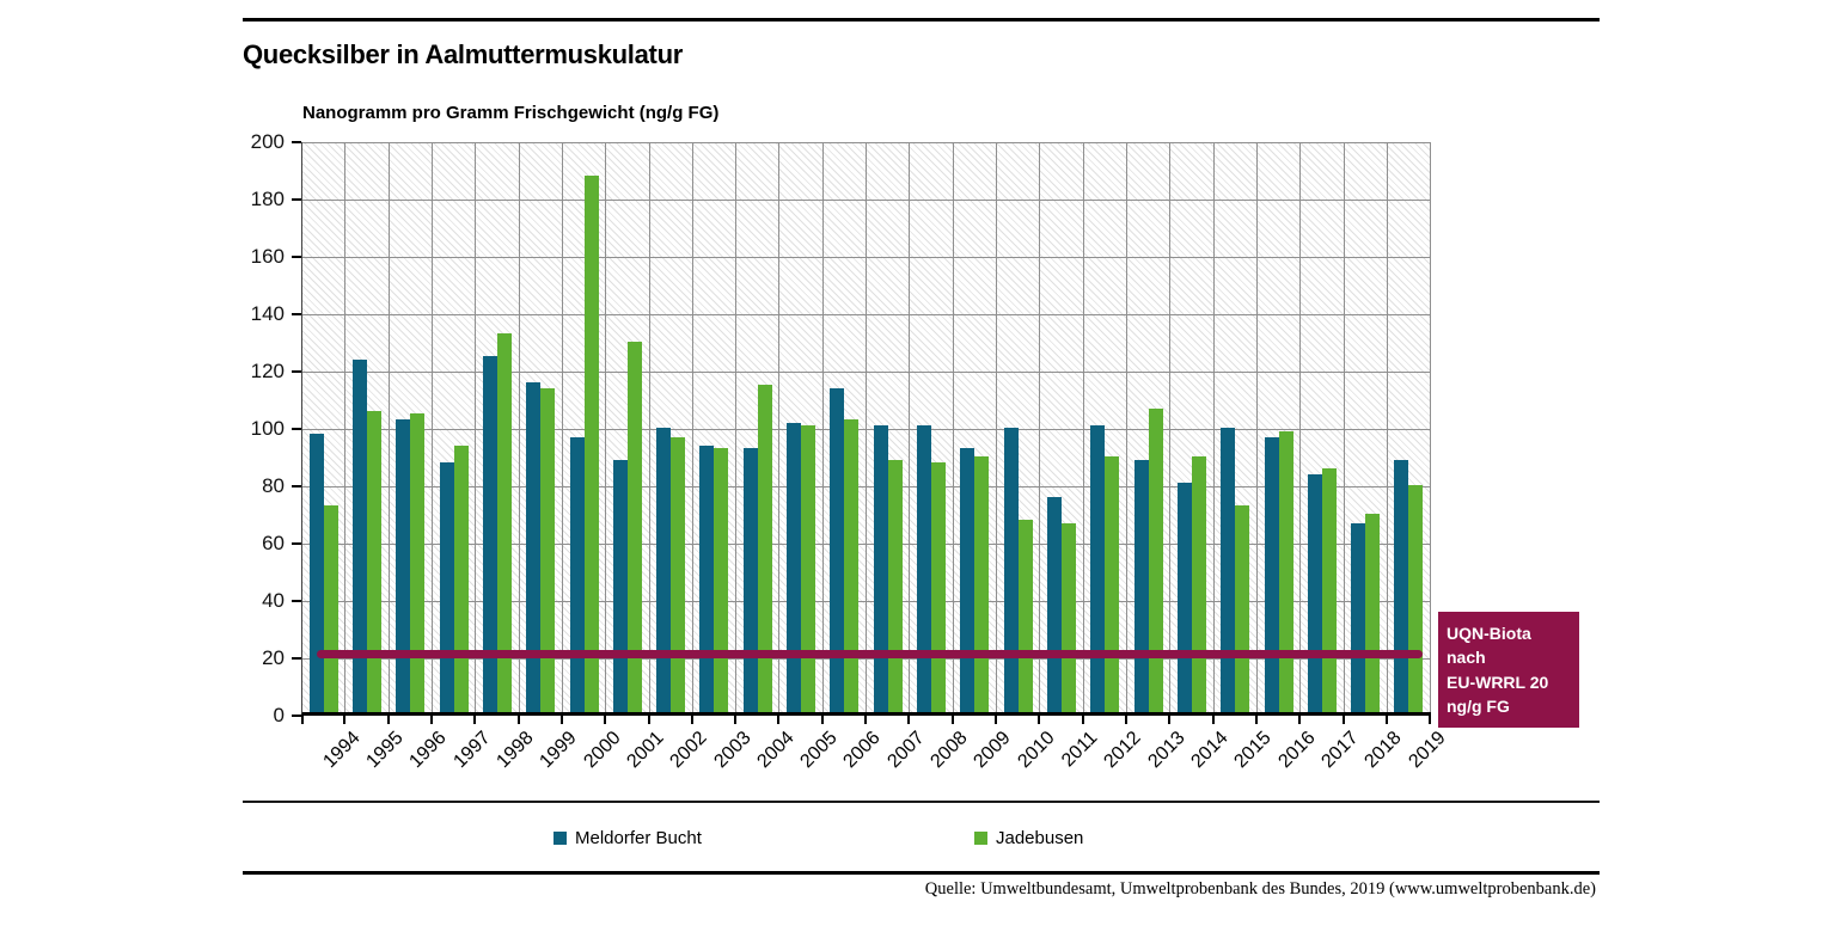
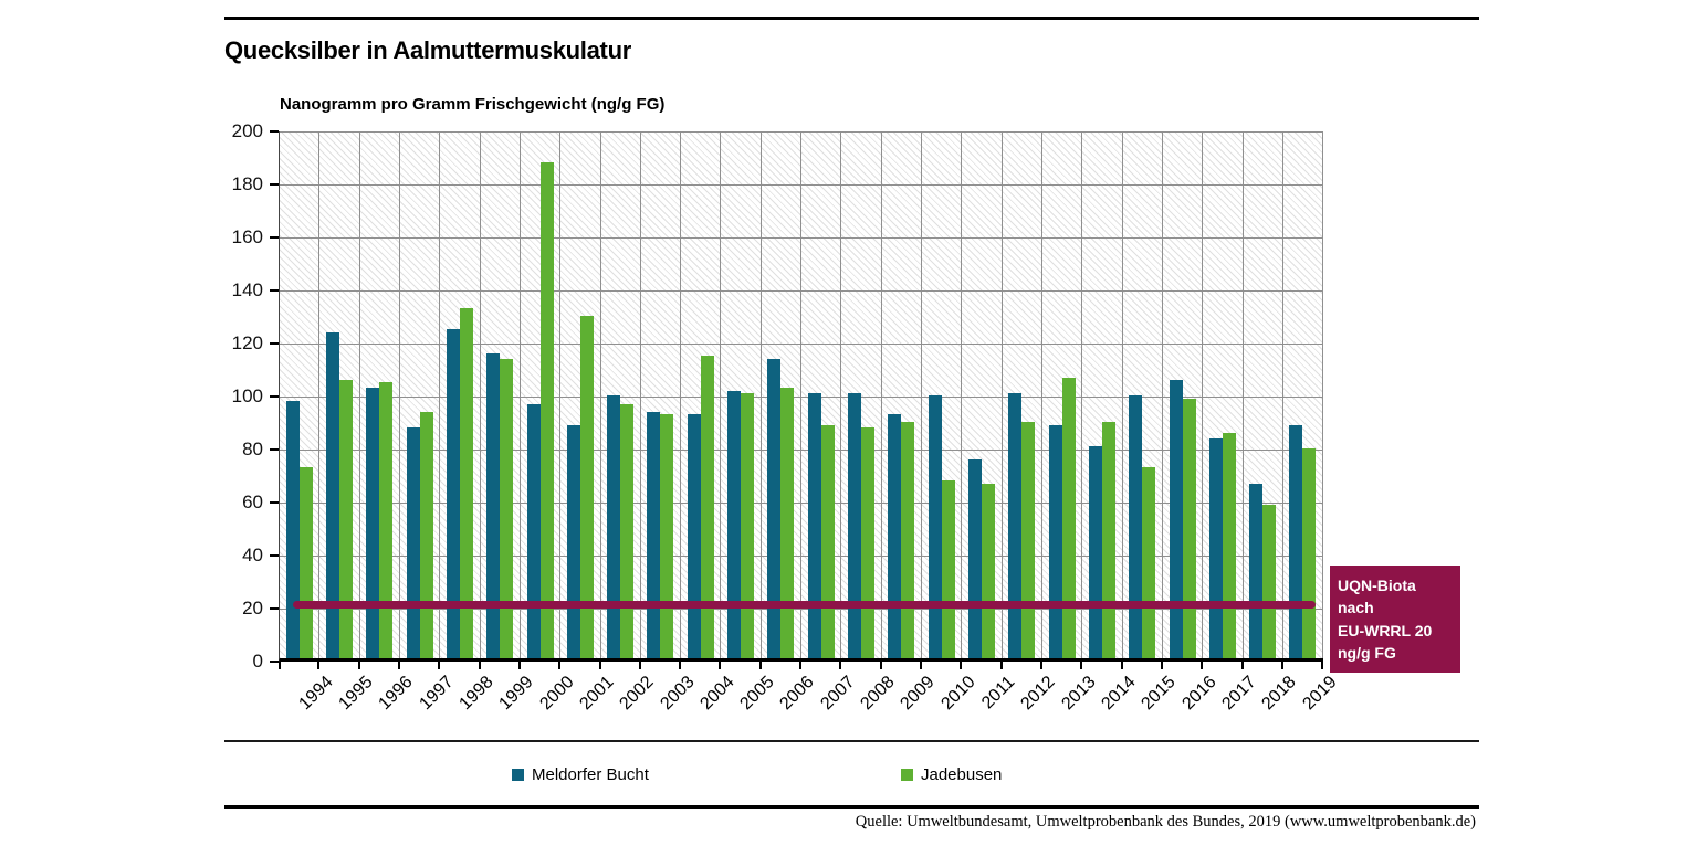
Meldorfer Bucht/2016: 96 -> 105
Jadebusen/2018: 69 -> 58
